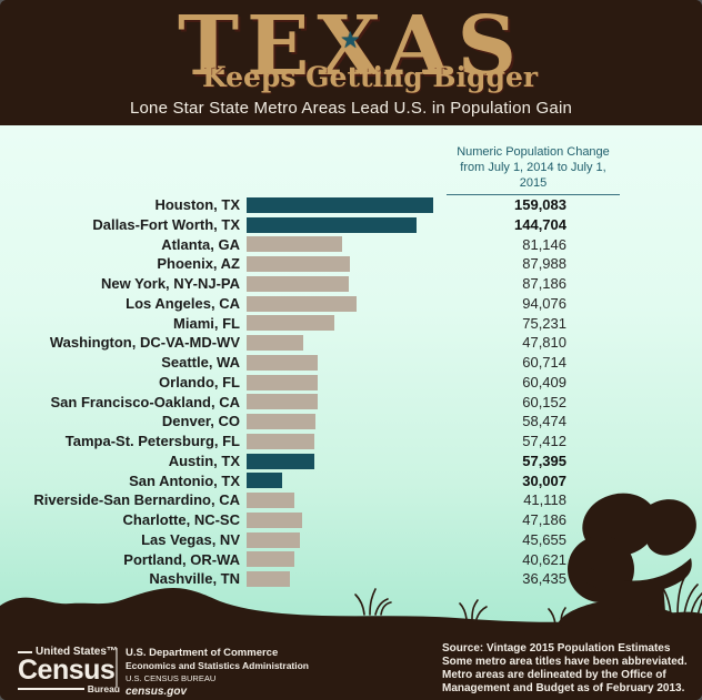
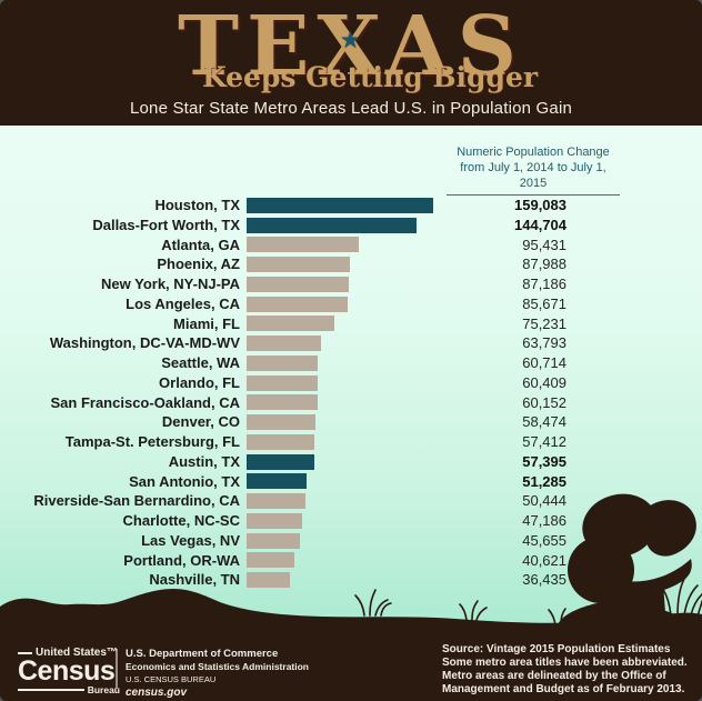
Atlanta, GA: 81,146 -> 95,431
Los Angeles, CA: 94,076 -> 85,671
Washington, DC-VA-MD-WV: 47,810 -> 63,793
San Antonio, TX: 30,007 -> 51,285
Riverside-San Bernardino, CA: 41,118 -> 50,444
